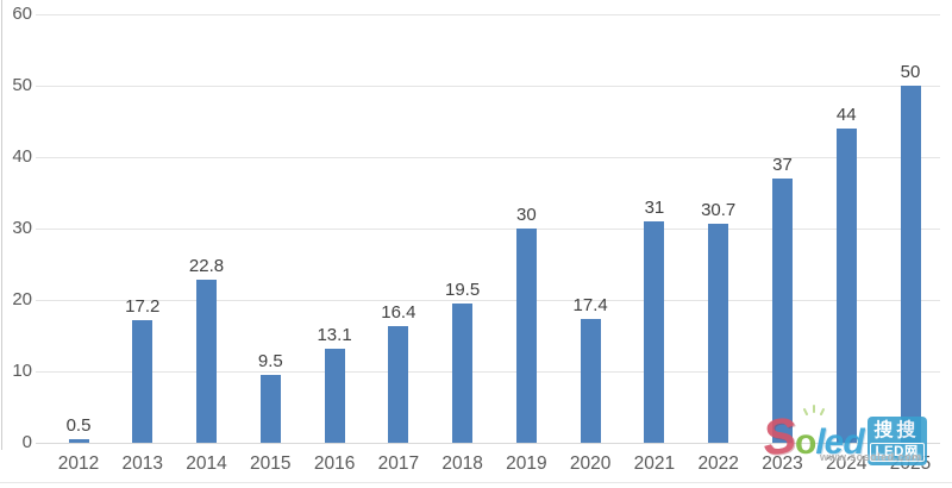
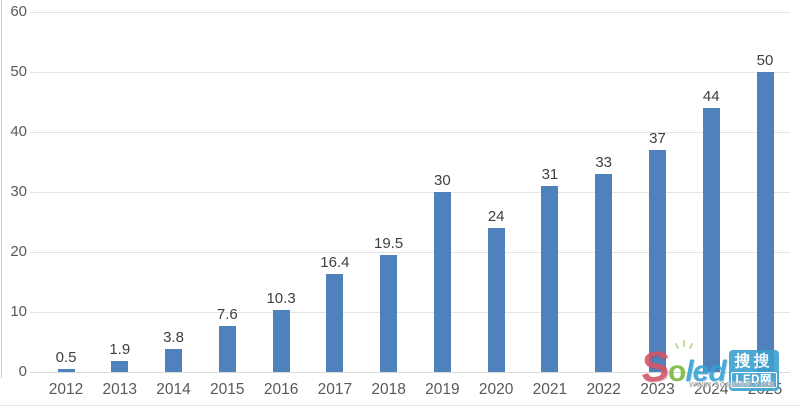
2013: 17.2 -> 1.9
2014: 22.8 -> 3.8
2015: 9.5 -> 7.6
2016: 13.1 -> 10.3
2020: 17.4 -> 24
2022: 30.7 -> 33
